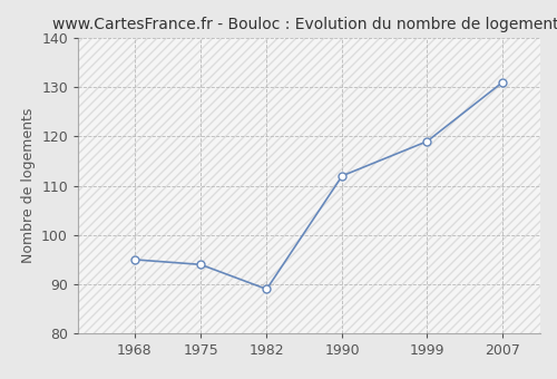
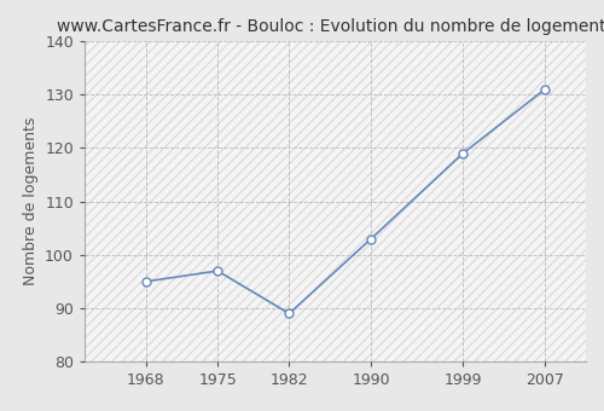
1975: 94 -> 97
1990: 112 -> 103
